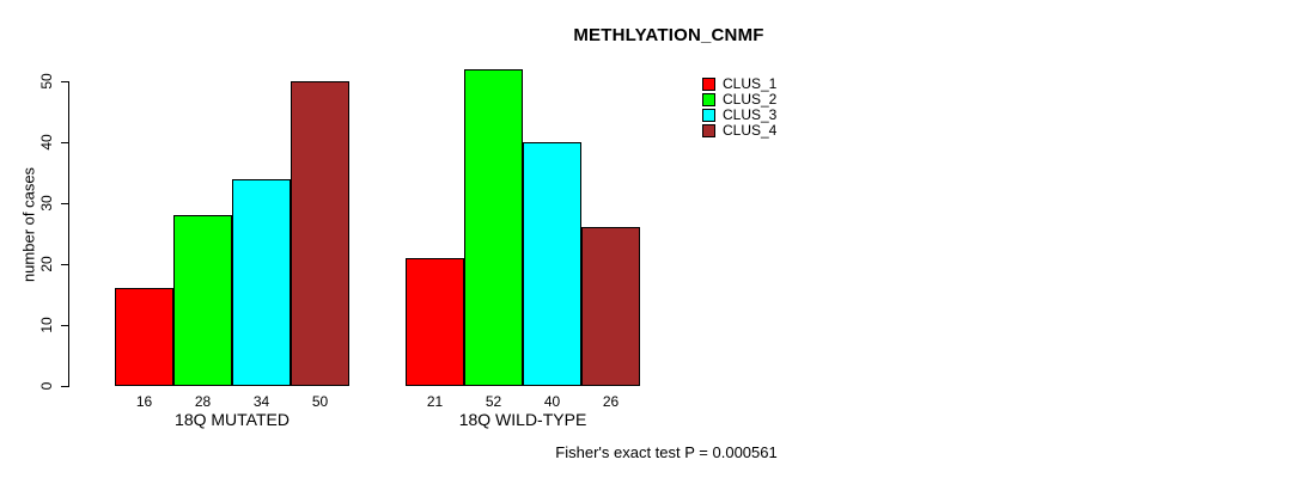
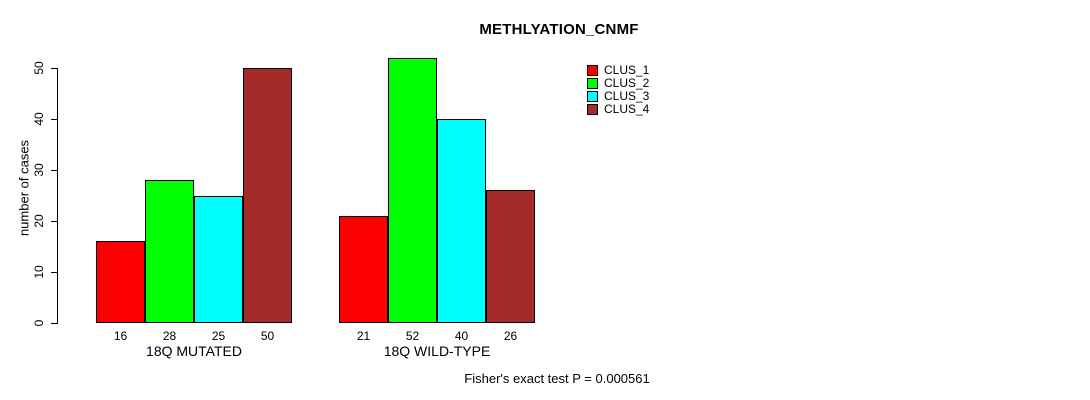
CLUS_3/18Q MUTATED: 34 -> 25
